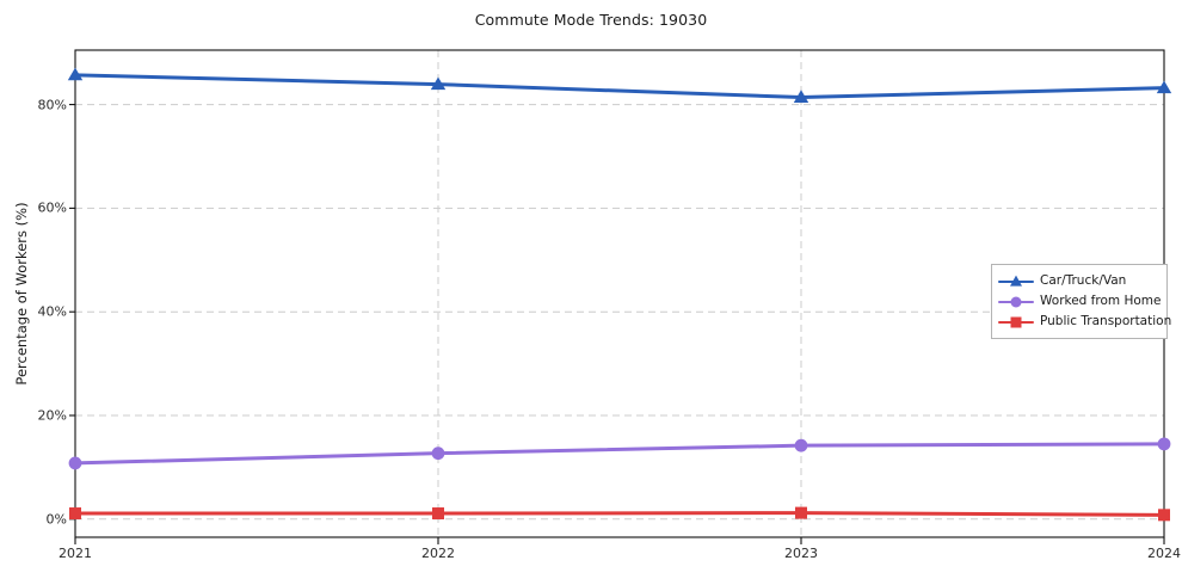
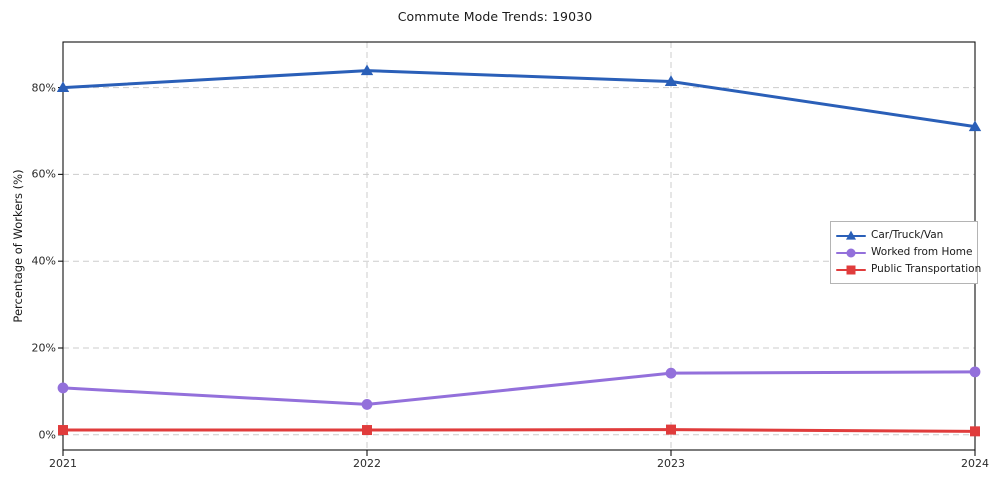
Car/Truck/Van/2021: 86% -> 80%
Worked from Home/2022: 13% -> 7%
Car/Truck/Van/2024: 83% -> 71%
